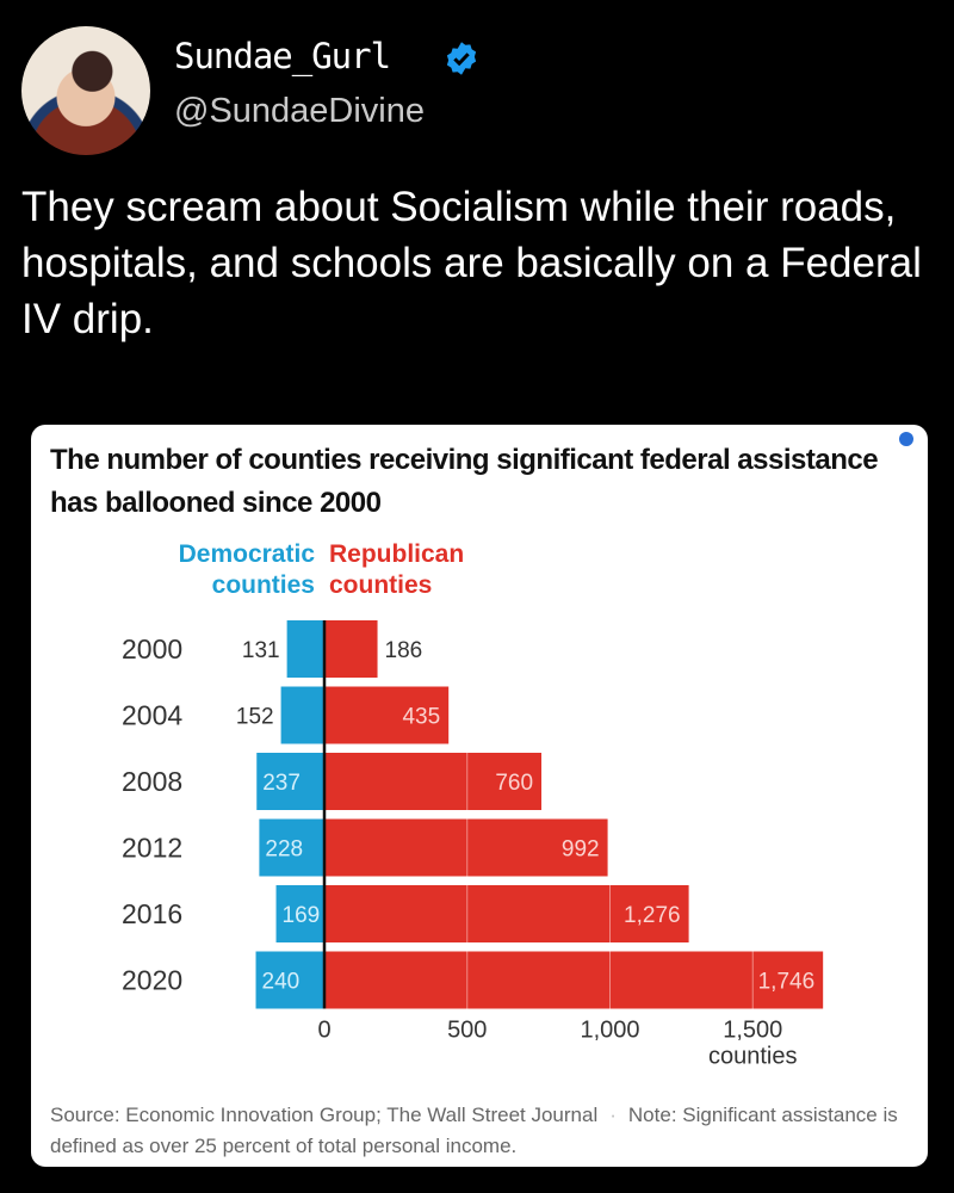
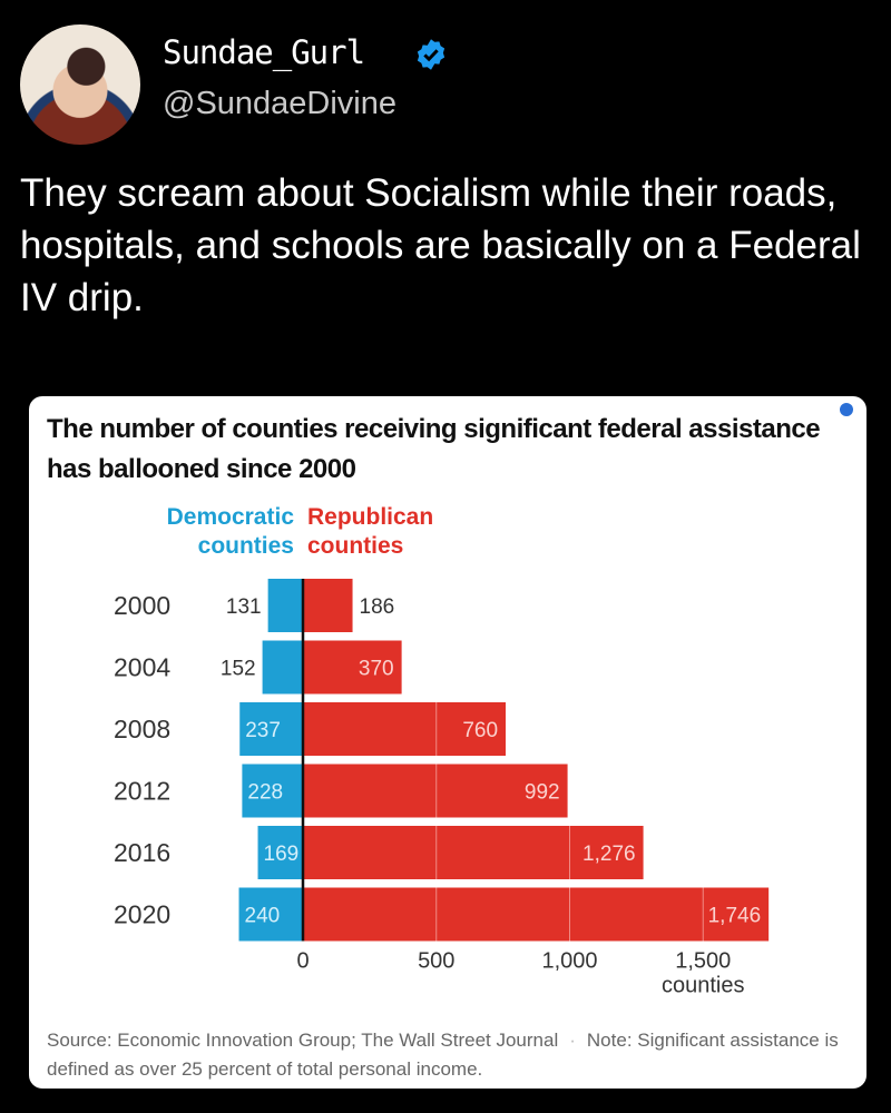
Republican counties/2004: 435 -> 370
